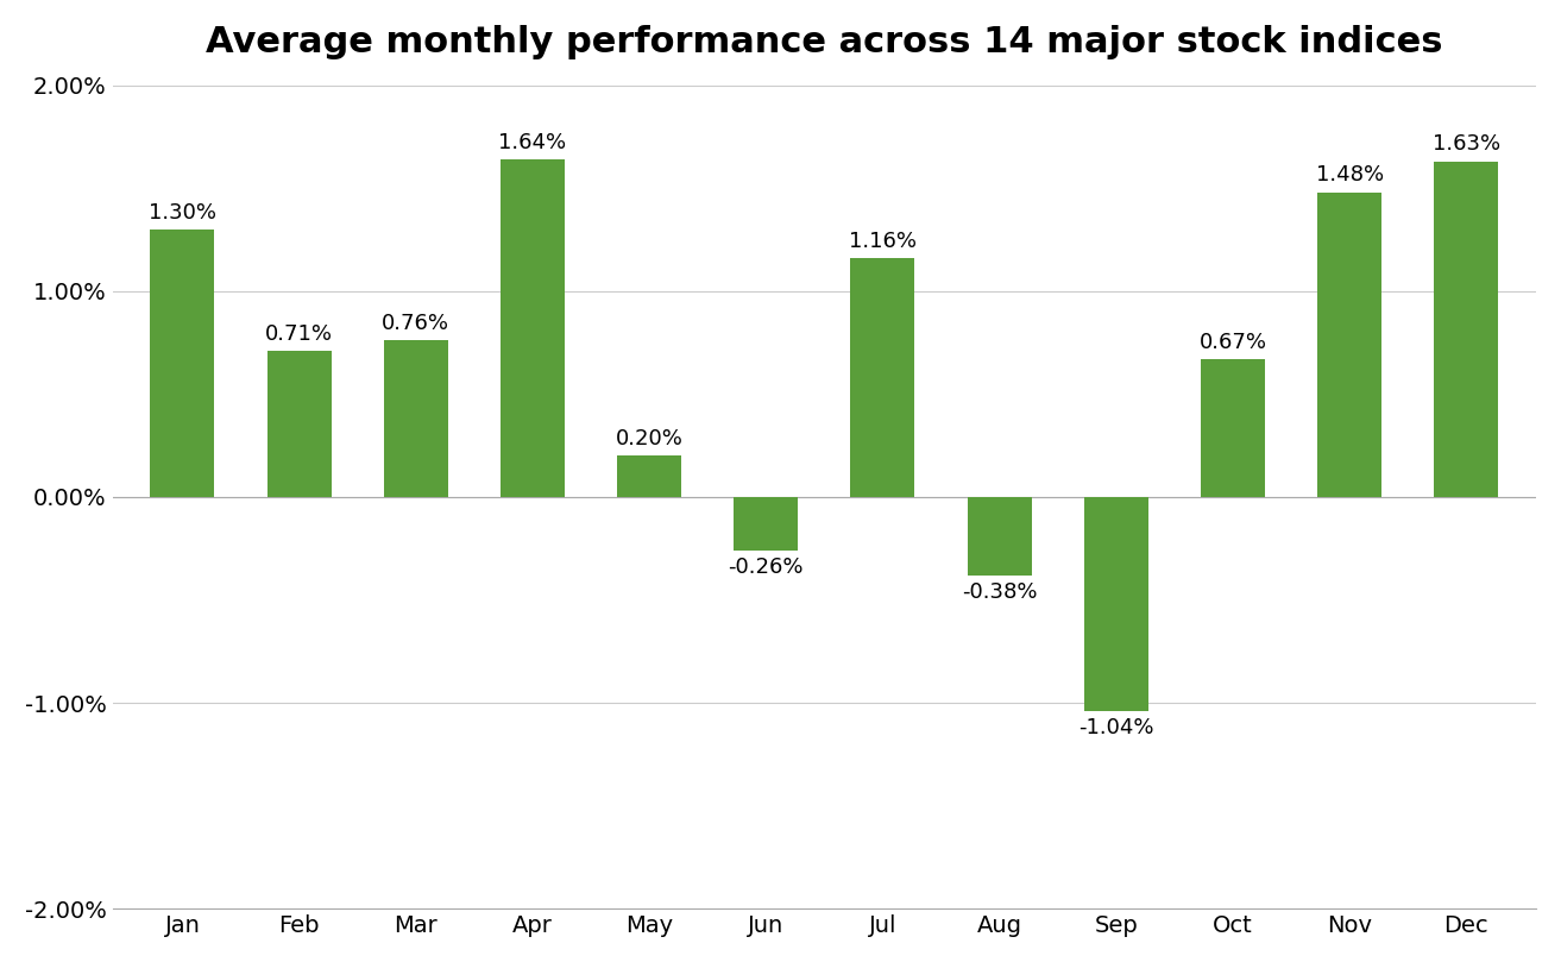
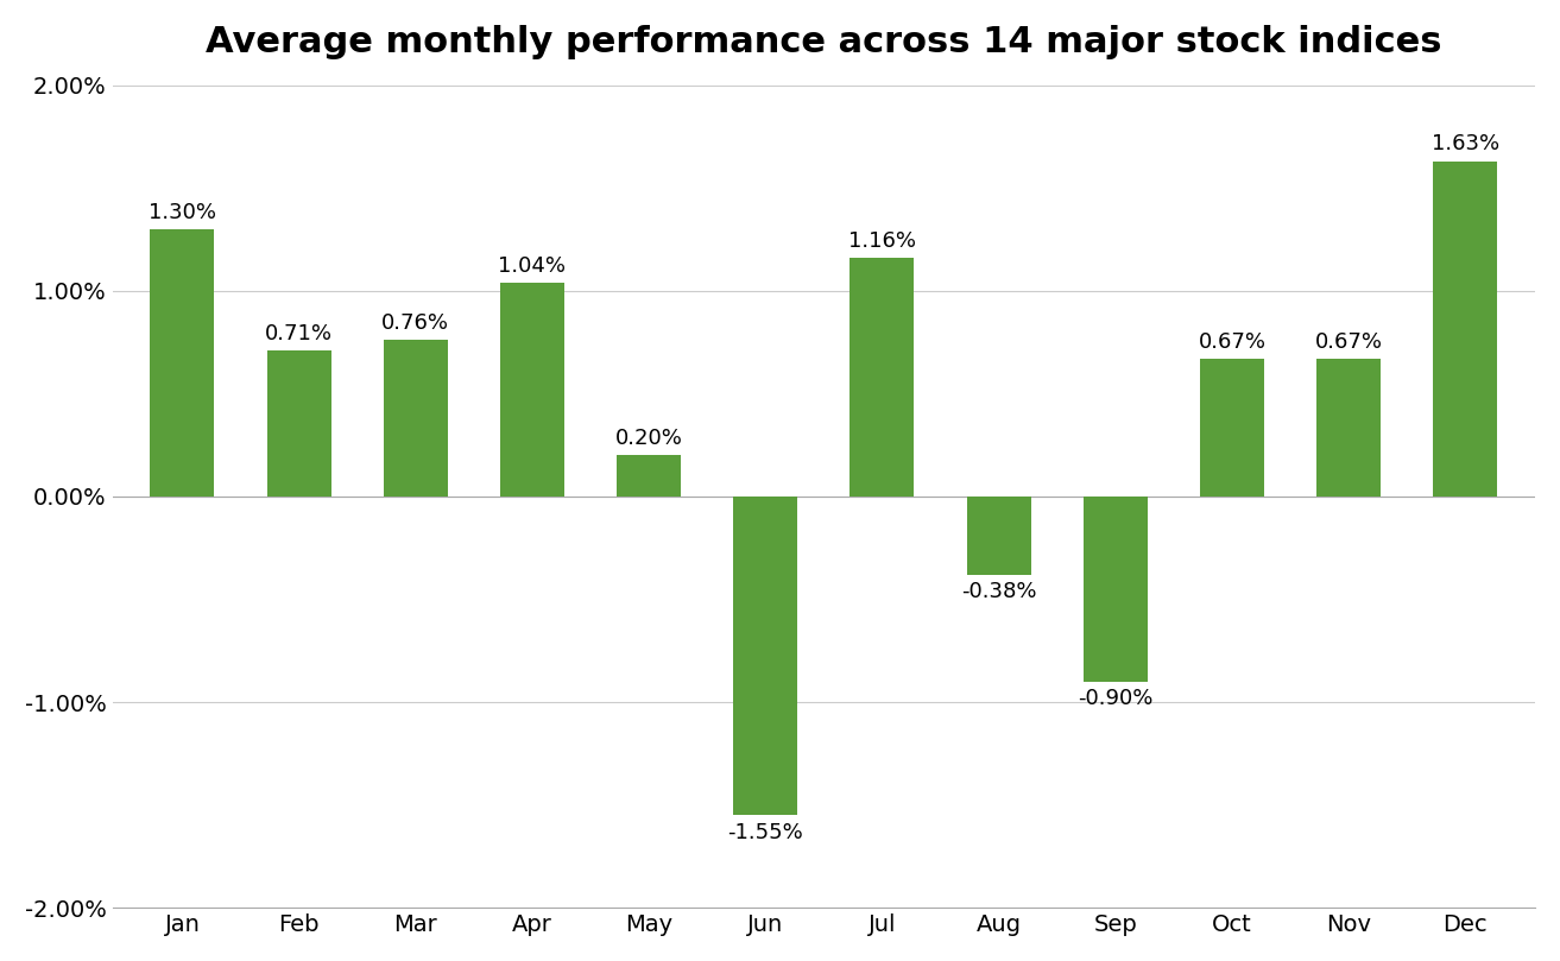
Apr: 1.64% -> 1.04%
Jun: -0.26% -> -1.55%
Sep: -1.04% -> -0.90%
Nov: 1.48% -> 0.67%
